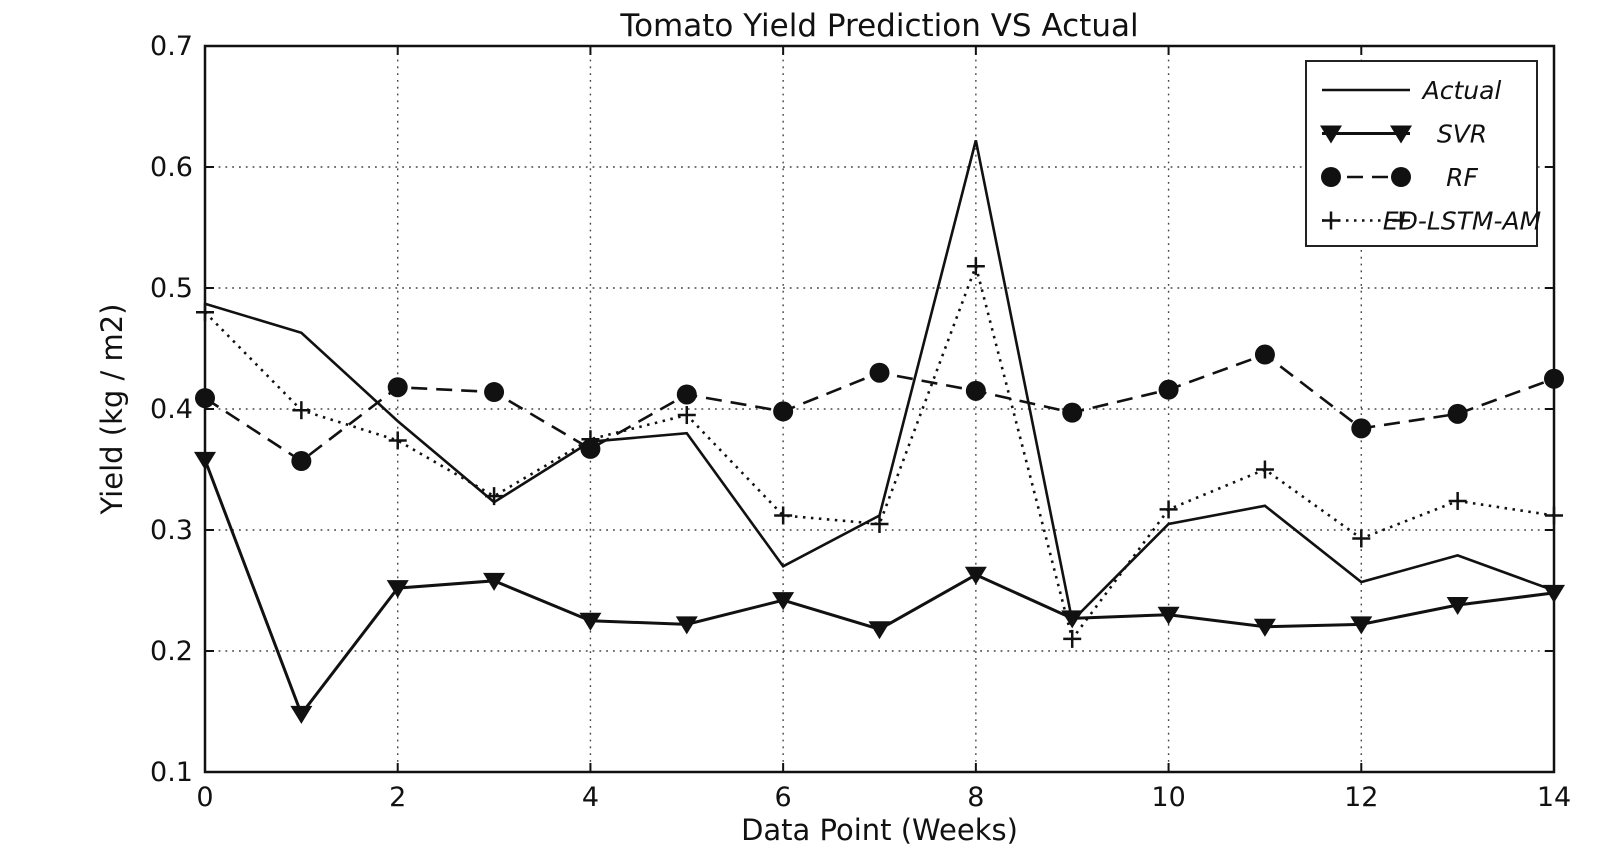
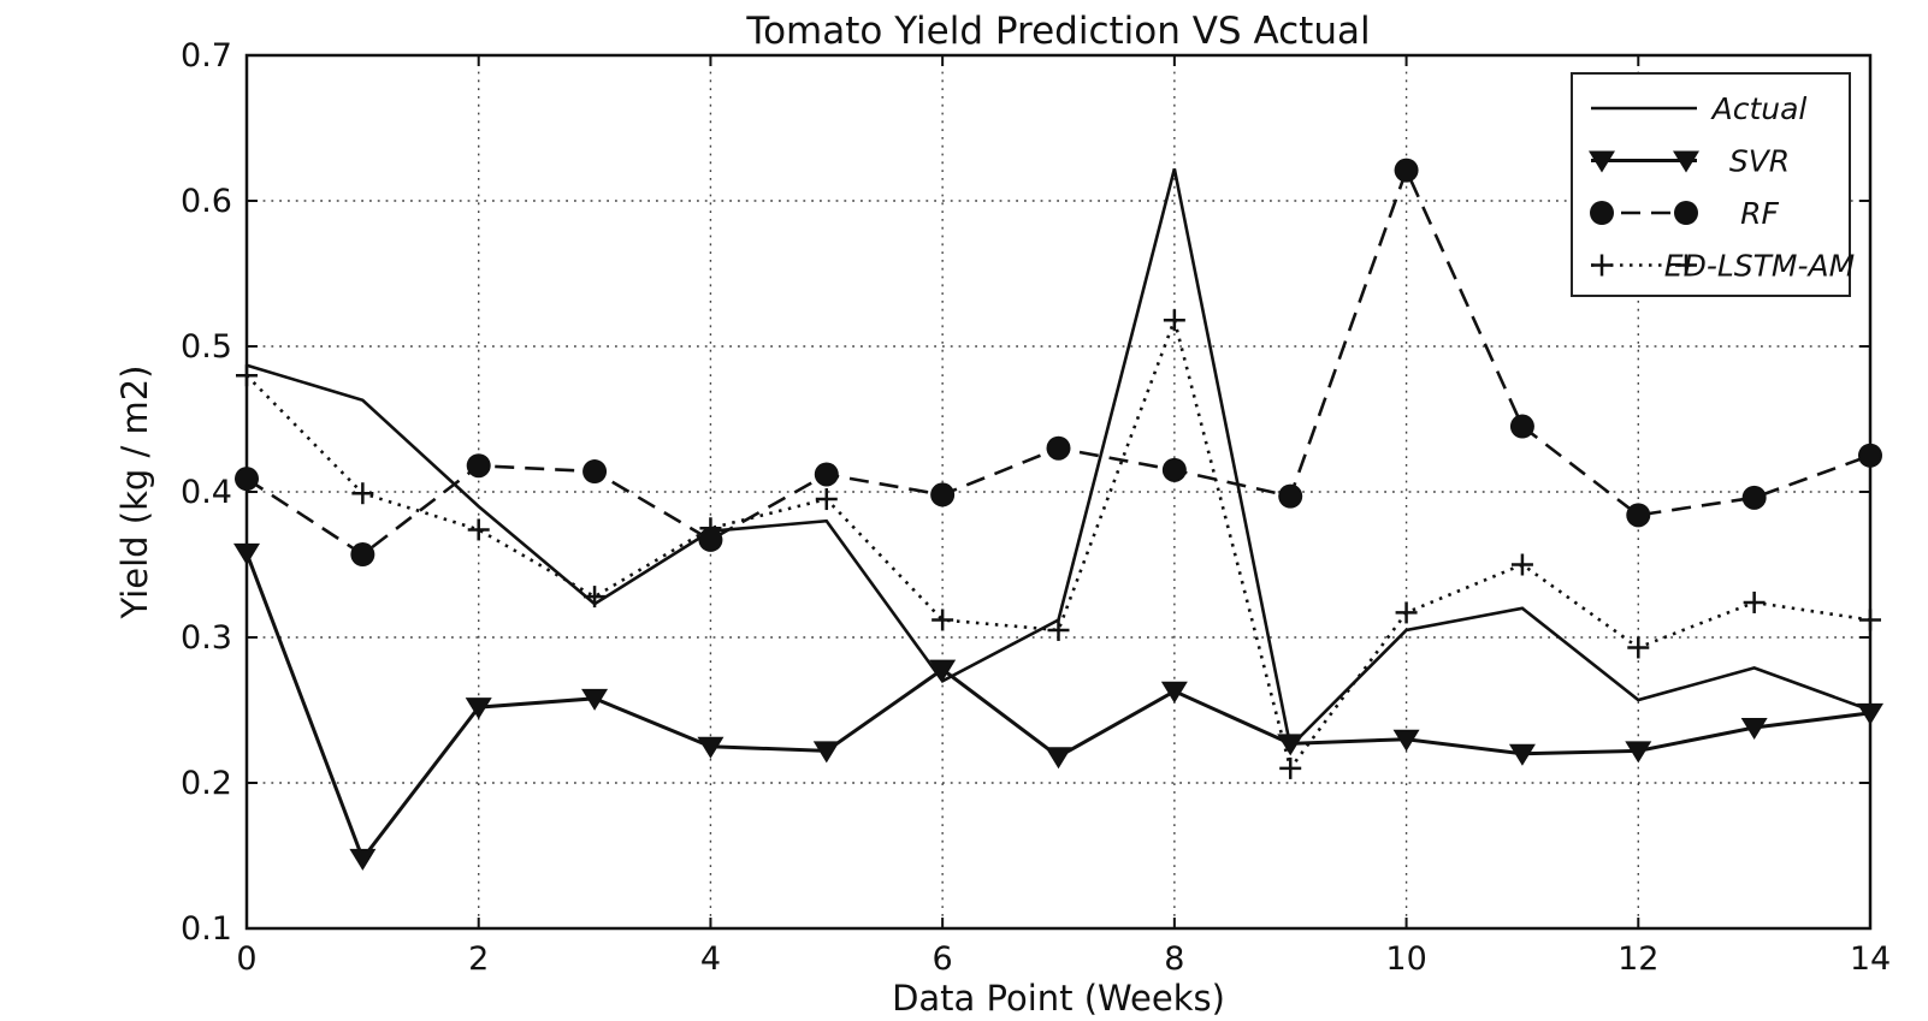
SVR/6: 0.242 -> 0.278
RF/10: 0.416 -> 0.621
